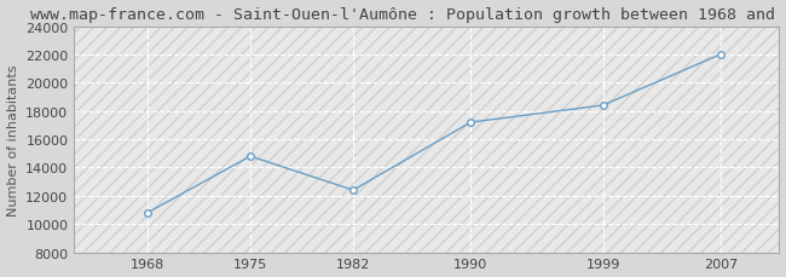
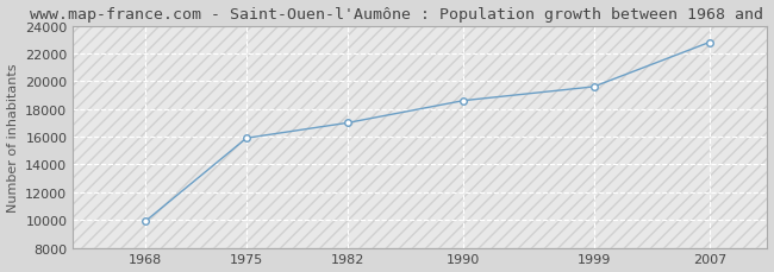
1968: 10800 -> 9900
1975: 14800 -> 15900
1982: 12400 -> 17000
1990: 17200 -> 18600
1999: 18400 -> 19600
2007: 22000 -> 22800
